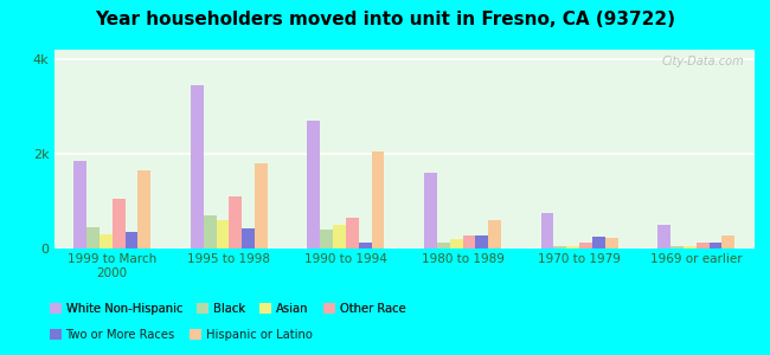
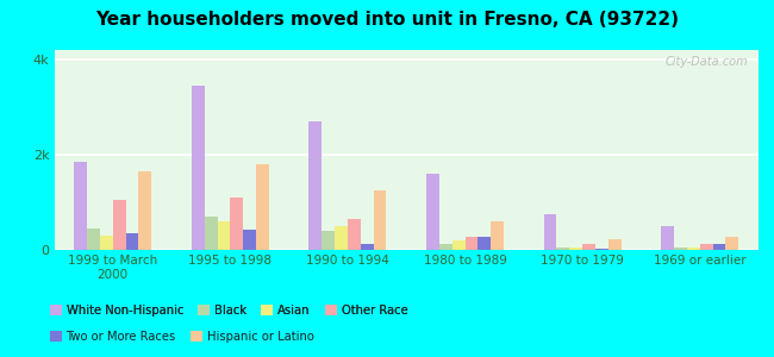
Hispanic or Latino/1990 to 1994: 2.05k -> 1.25k
Two or More Races/1970 to 1979: 0.25k -> 0.02k
